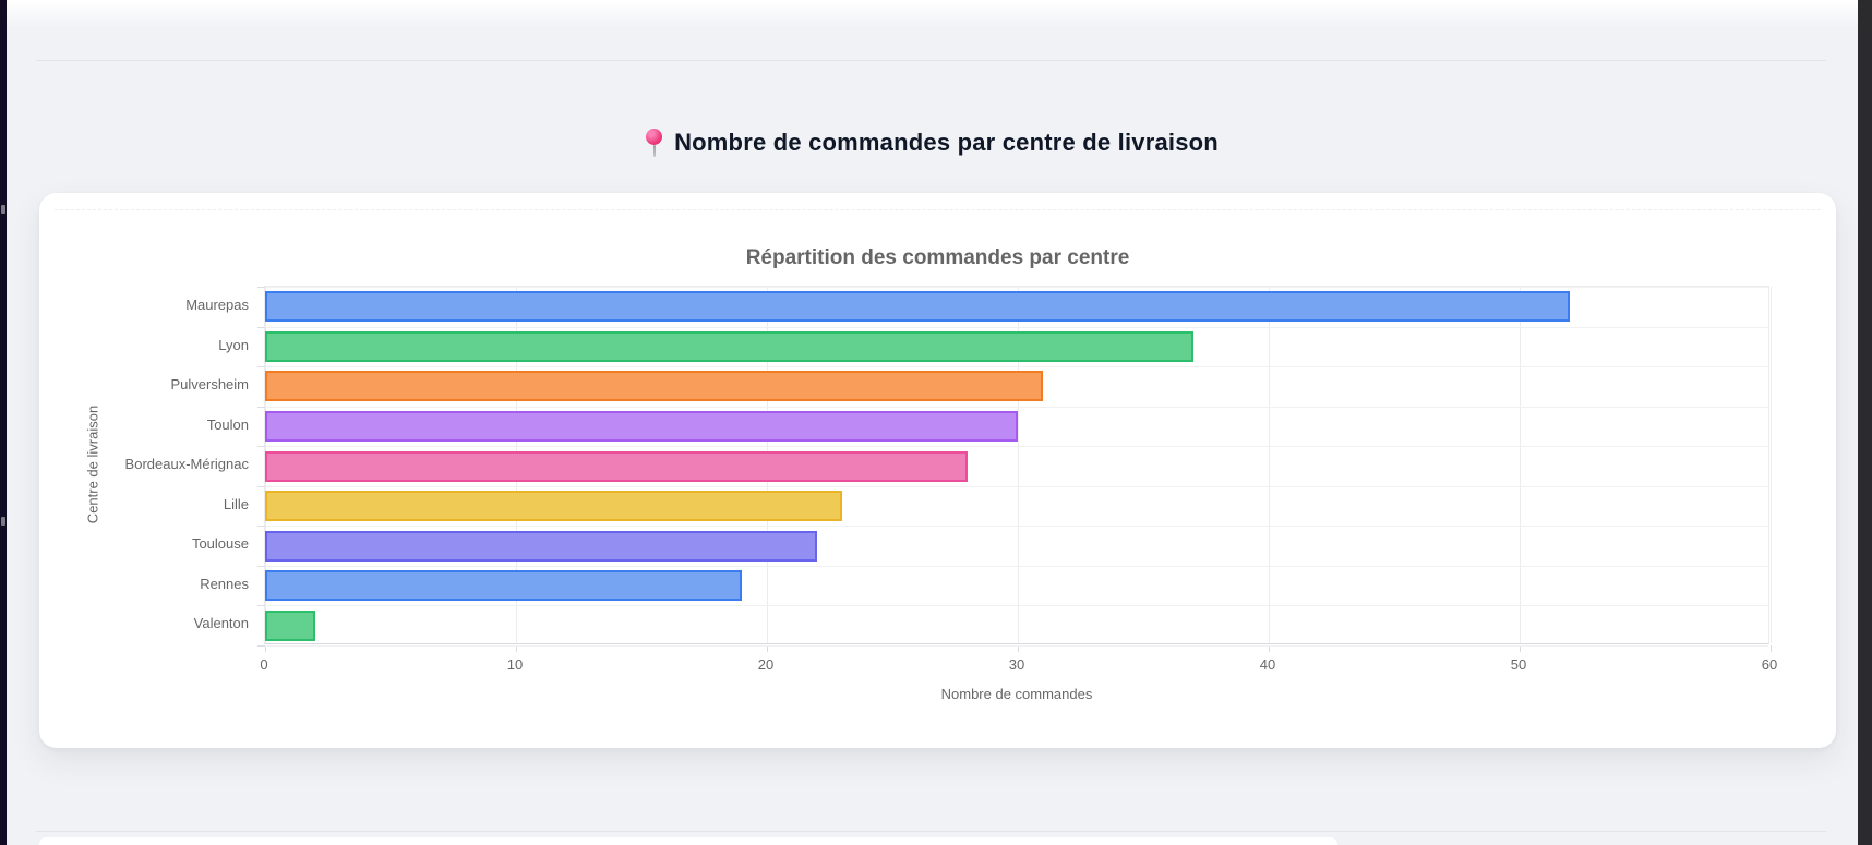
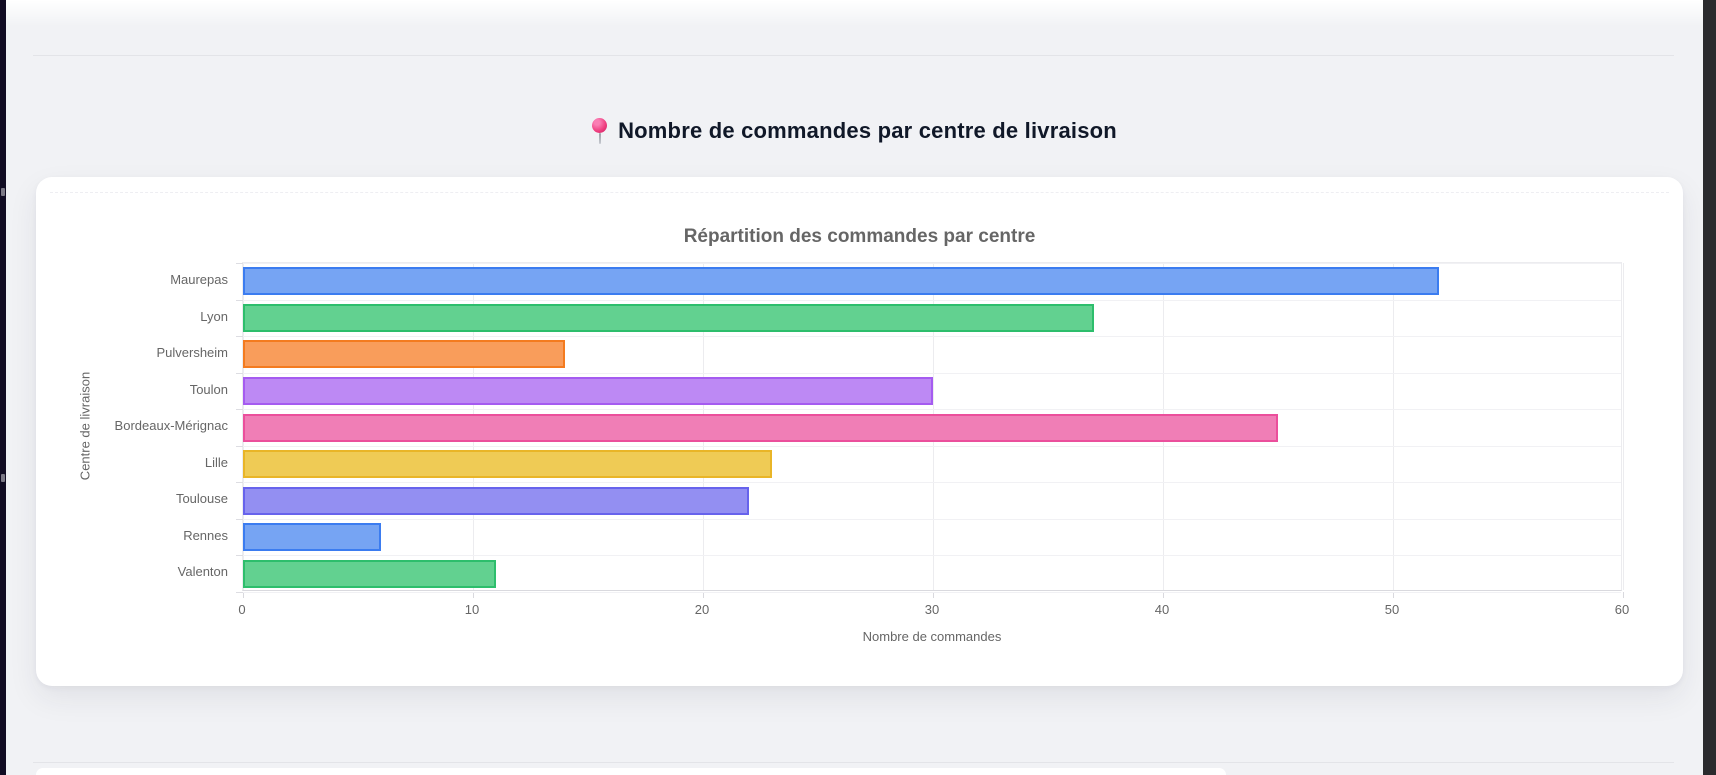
Pulversheim: 31 -> 14
Bordeaux-Mérignac: 28 -> 45
Rennes: 19 -> 6
Valenton: 2 -> 11
